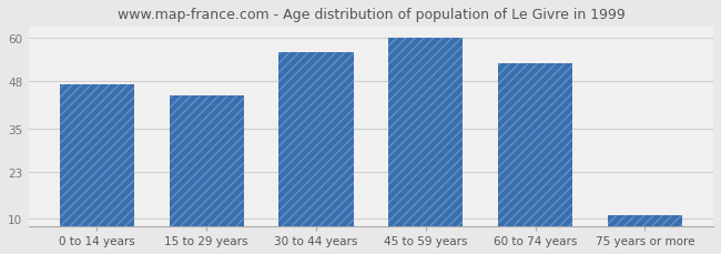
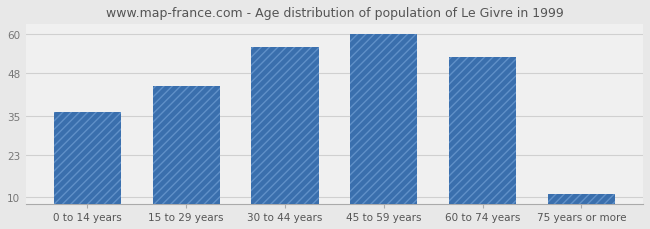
0 to 14 years: 47 -> 36
